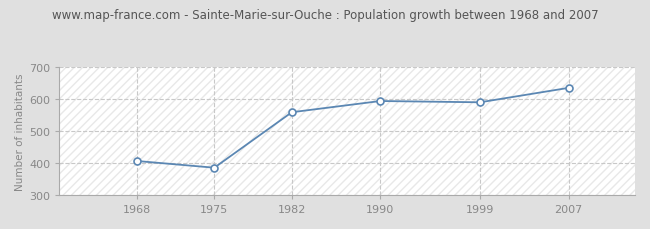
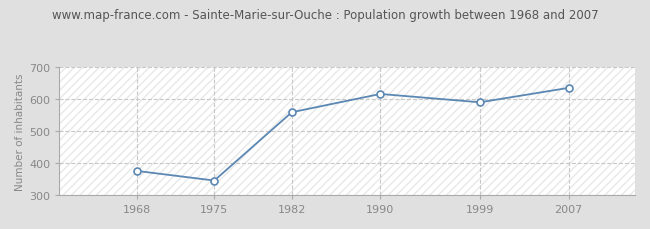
1968: 406 -> 375
1975: 385 -> 345
1990: 593 -> 615
